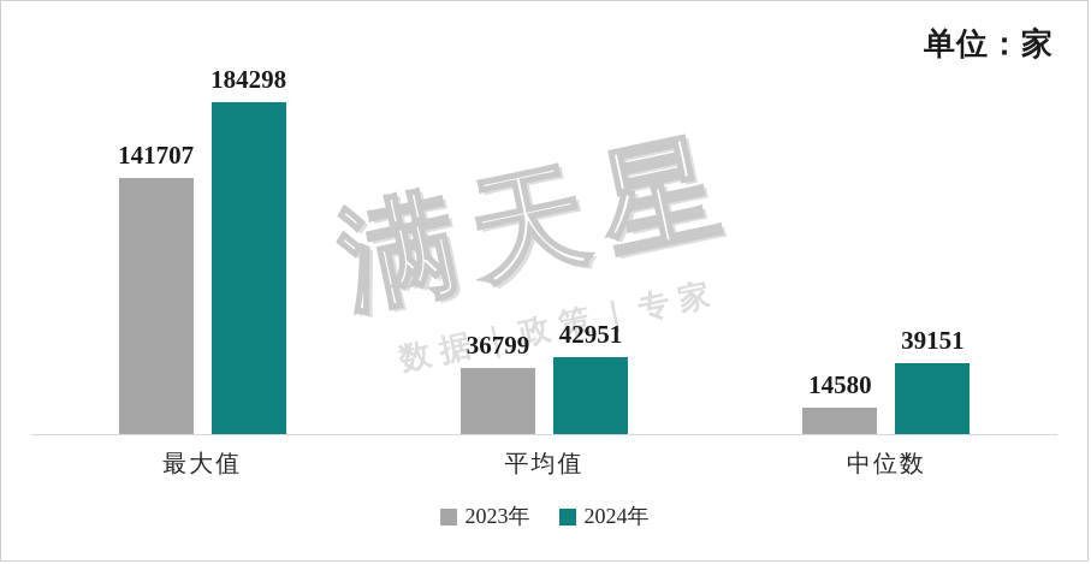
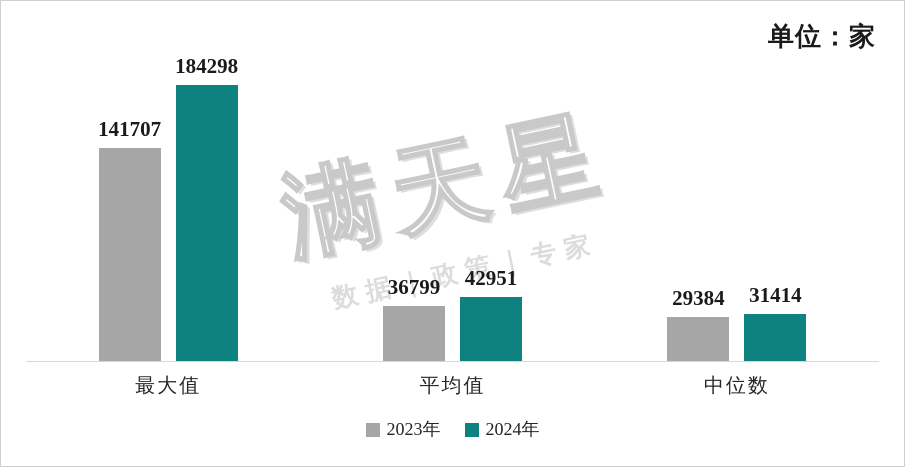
2023年/中位数: 14580 -> 29384
2024年/中位数: 39151 -> 31414
